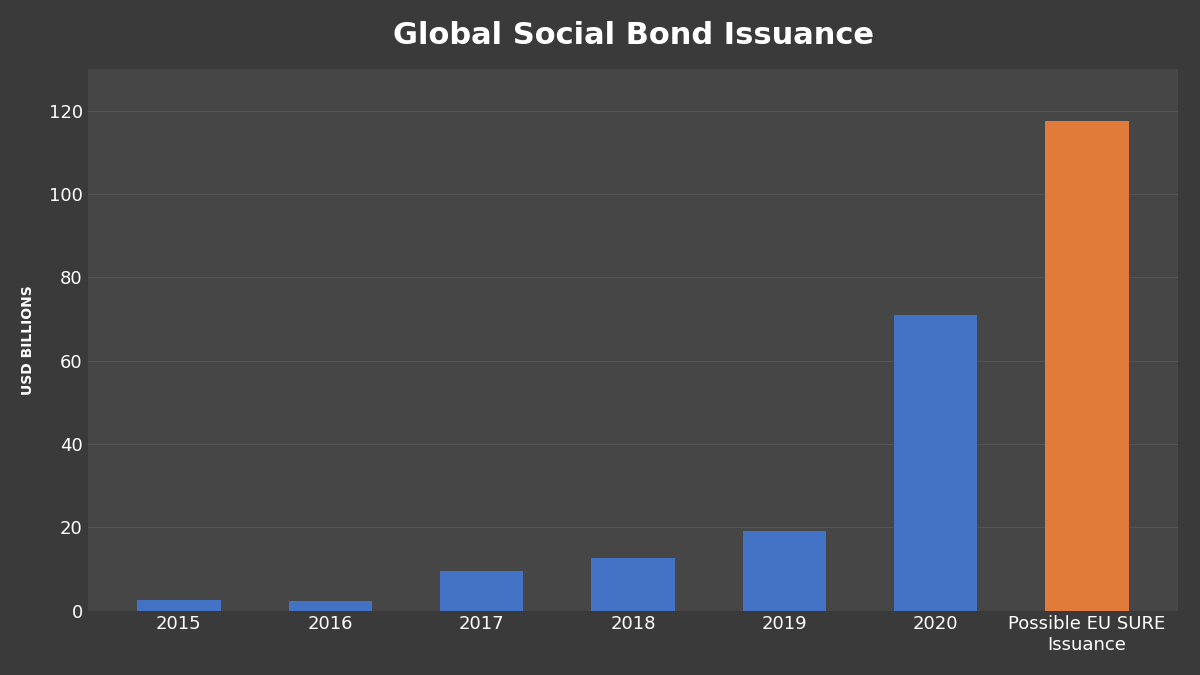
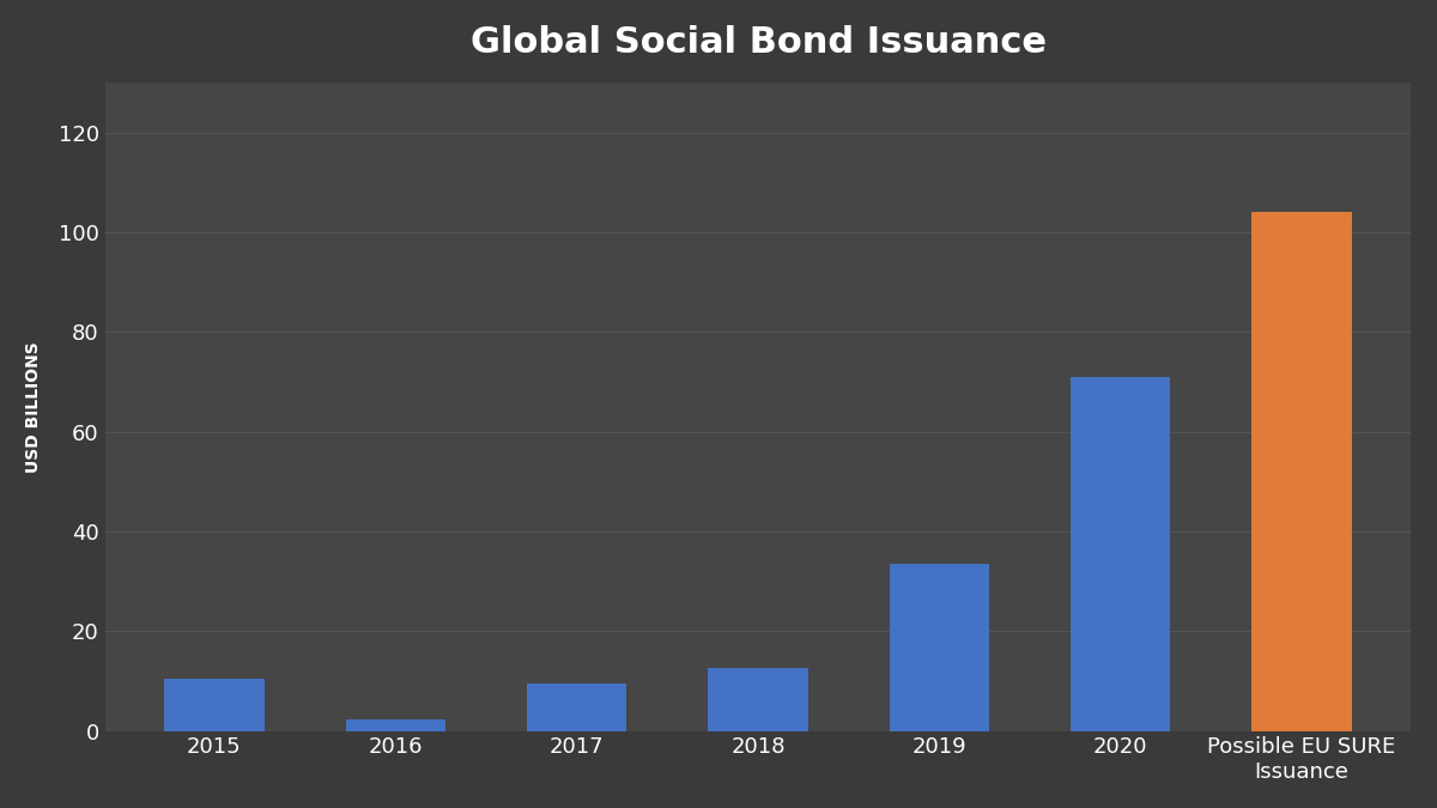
2015: 2.5 -> 10.5
2019: 19.0 -> 33.5
Possible EU SURE Issuance: 117.5 -> 104.0
